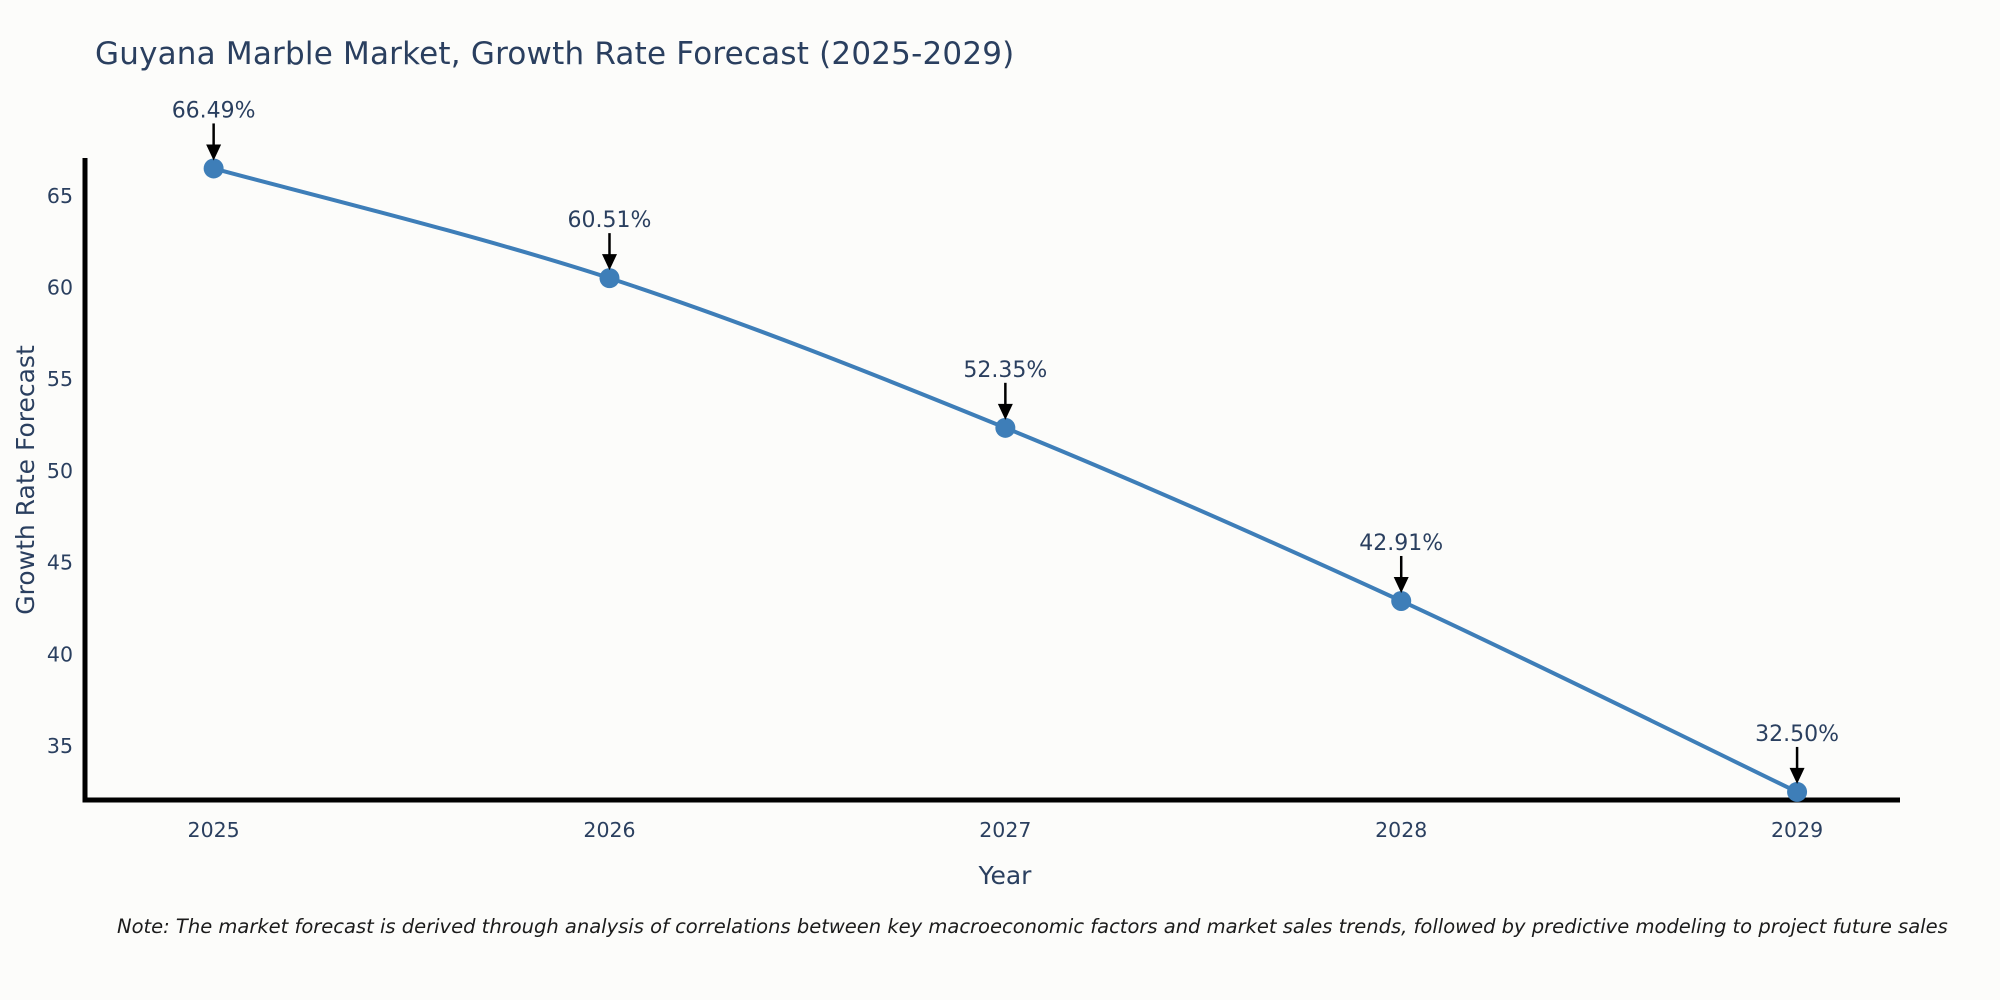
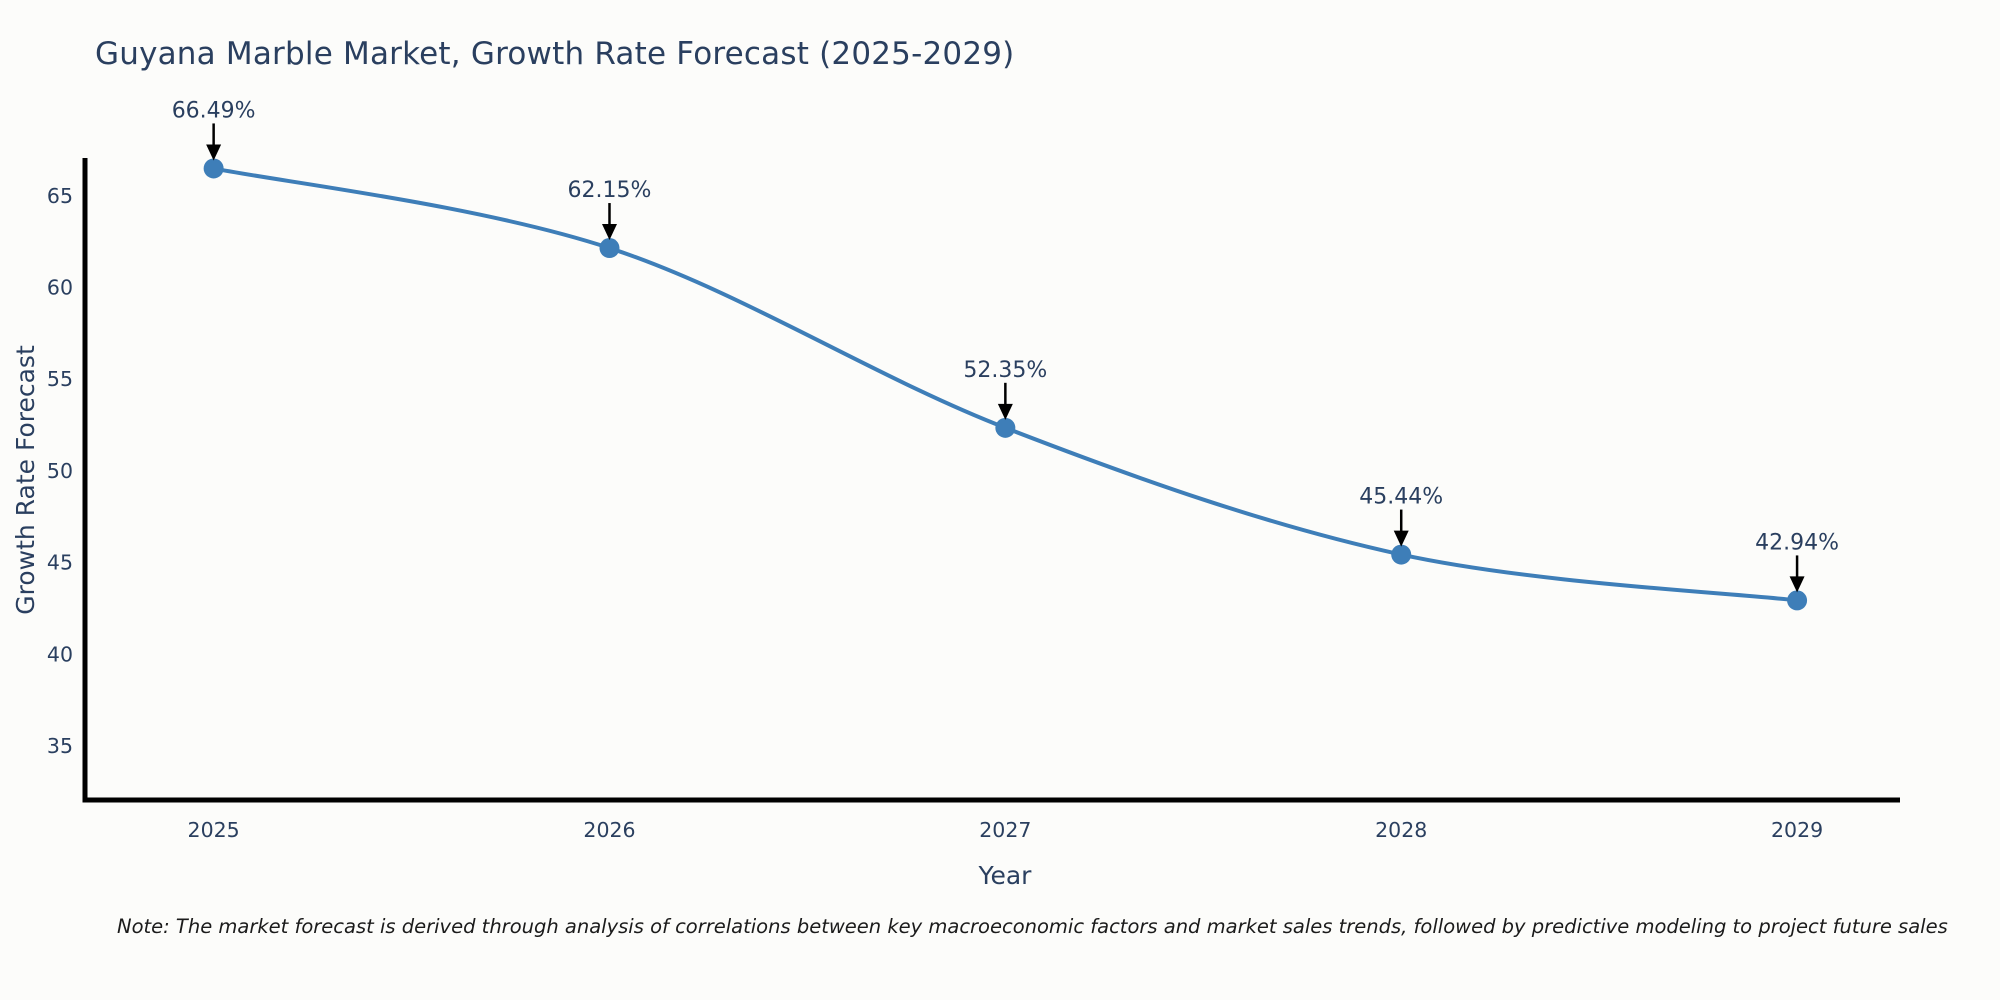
2026: 60.51% -> 62.15%
2028: 42.91% -> 45.44%
2029: 32.50% -> 42.94%
